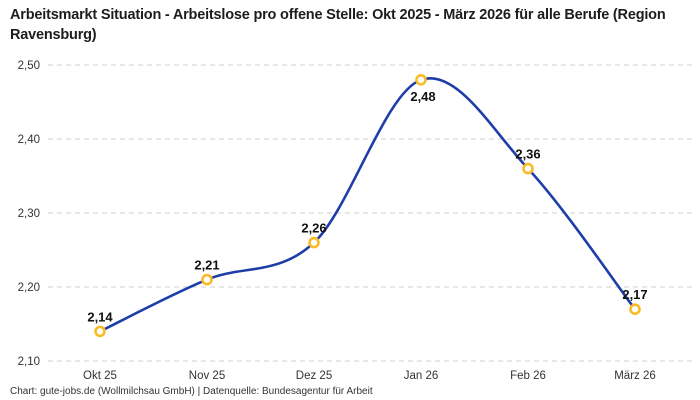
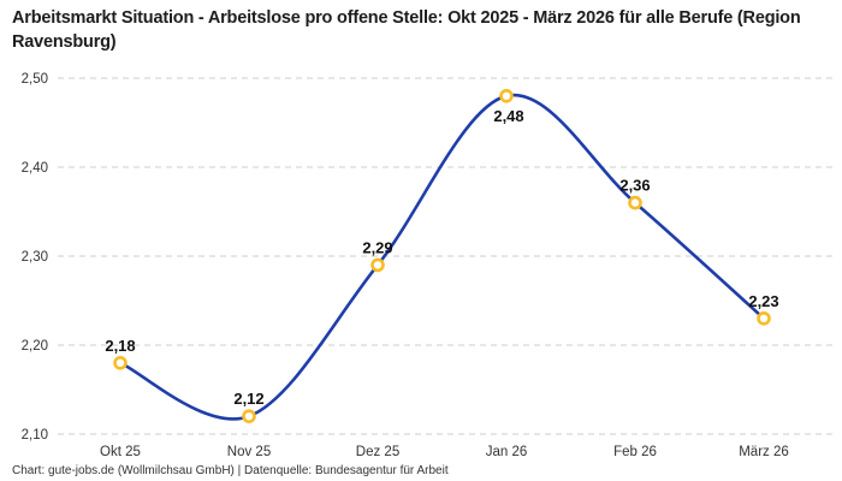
Okt 25: 2,14 -> 2,18
Nov 25: 2,21 -> 2,12
Dez 25: 2,26 -> 2,29
März 26: 2,17 -> 2,23
